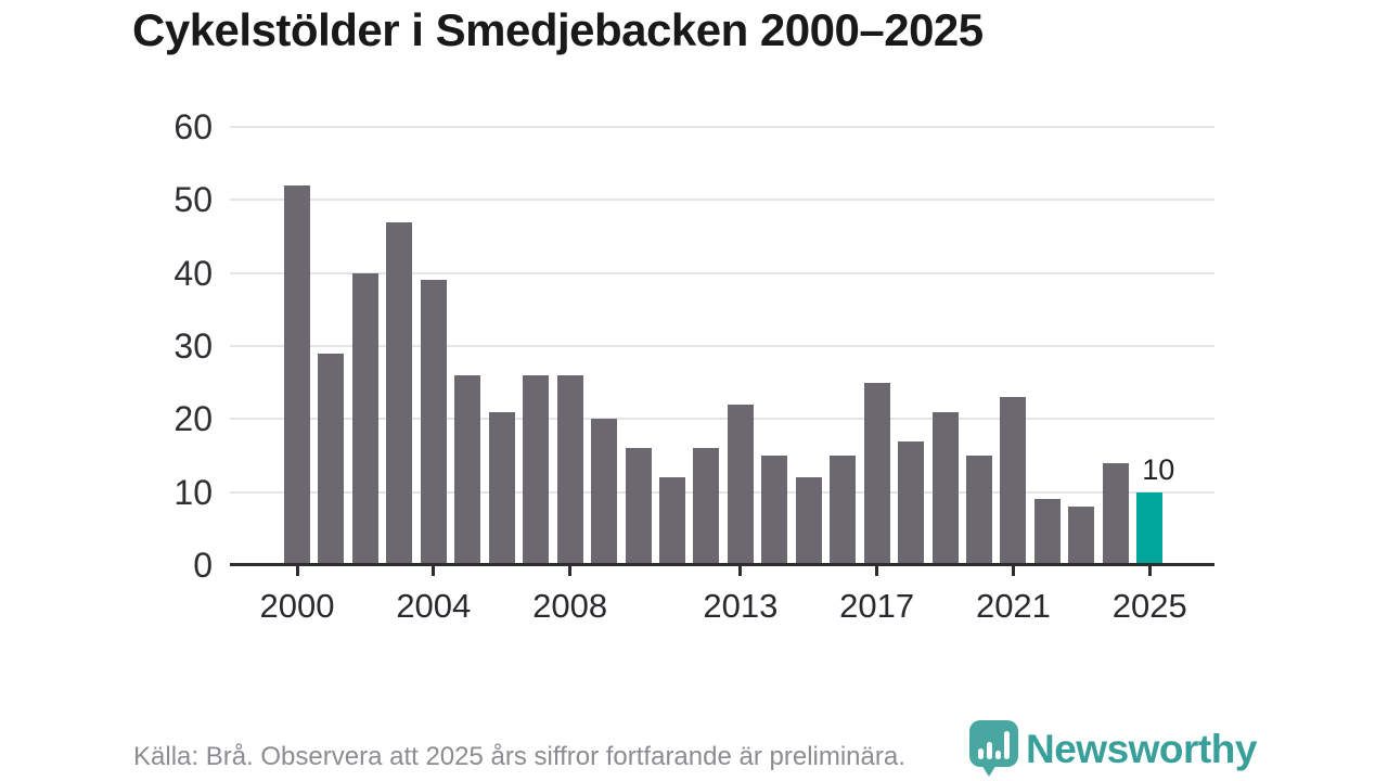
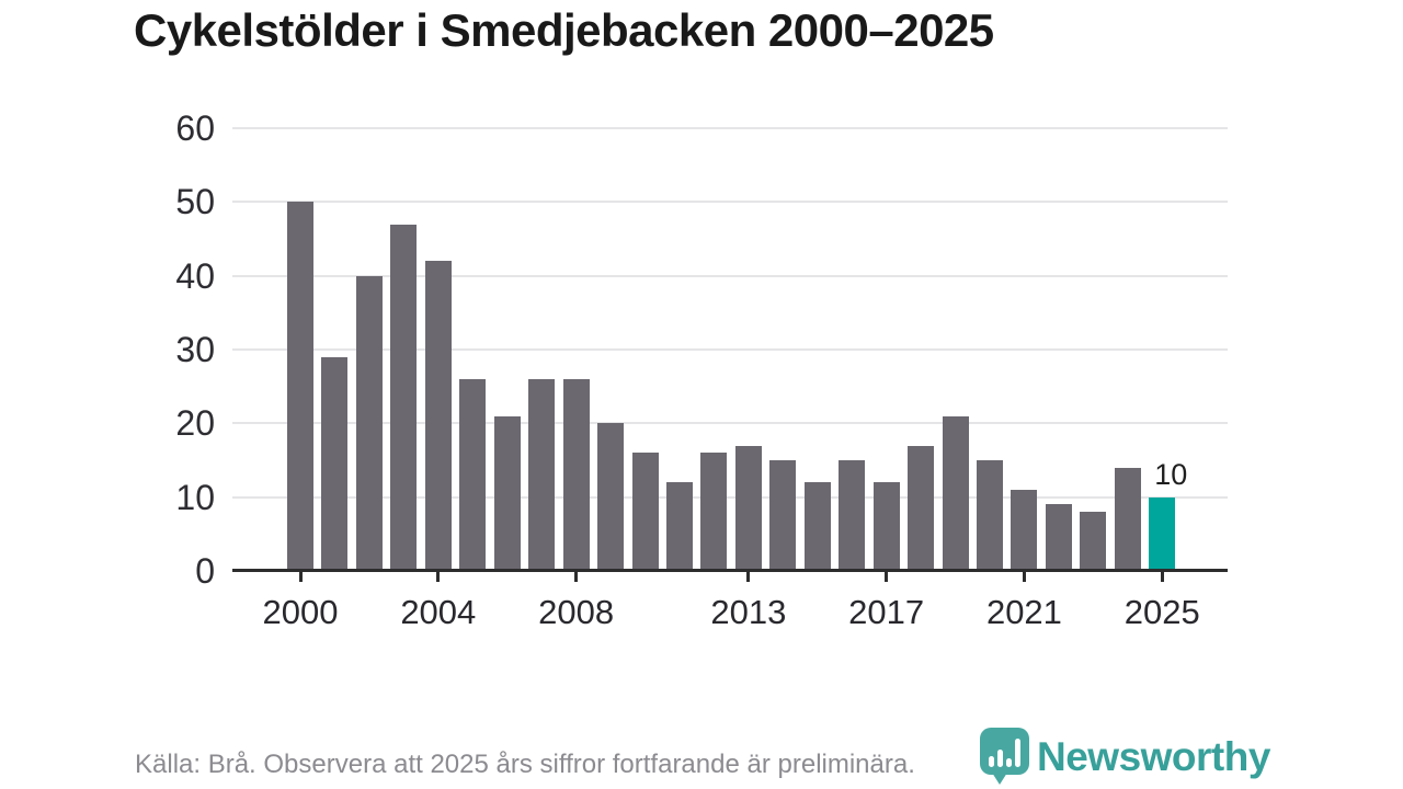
2000: 52 -> 50
2004: 39 -> 42
2013: 22 -> 17
2017: 25 -> 12
2021: 23 -> 11
